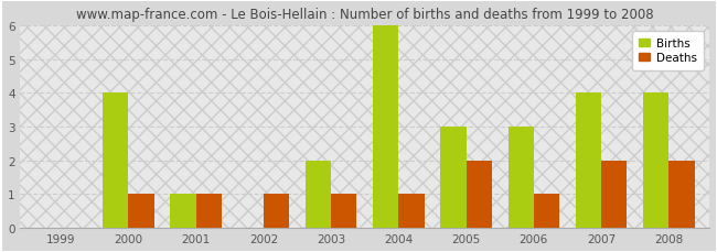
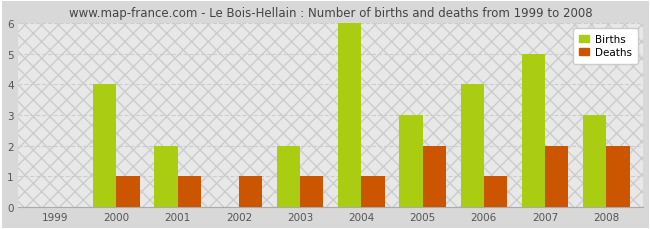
Births/2001: 1 -> 2
Births/2006: 3 -> 4
Births/2007: 4 -> 5
Births/2008: 4 -> 3
